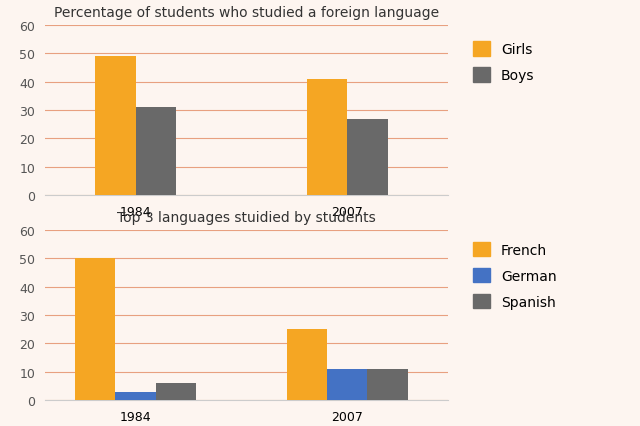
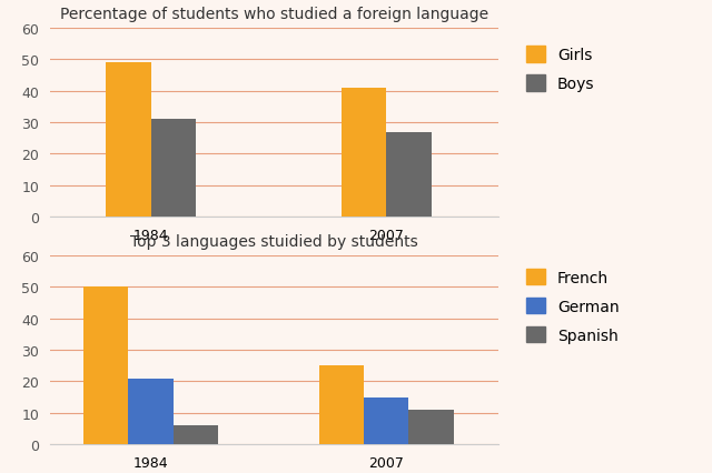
Top 3 languages stuidied by students/German/1984: 3 -> 21
Top 3 languages stuidied by students/German/2007: 11 -> 15
